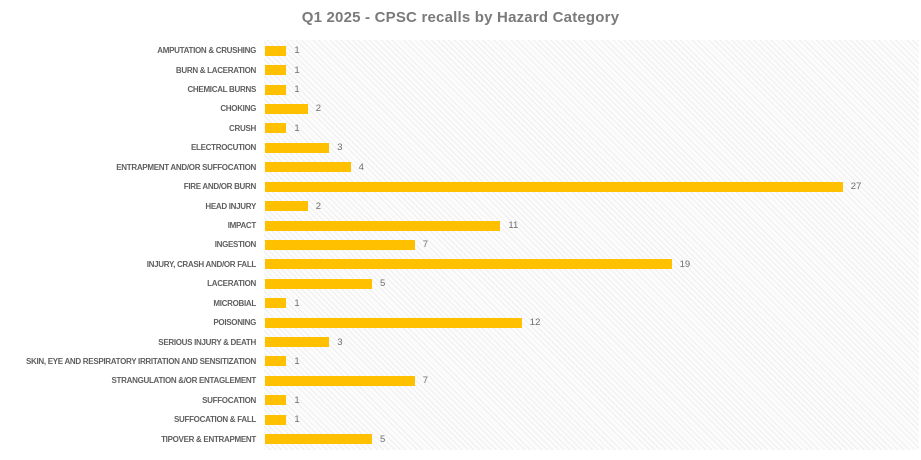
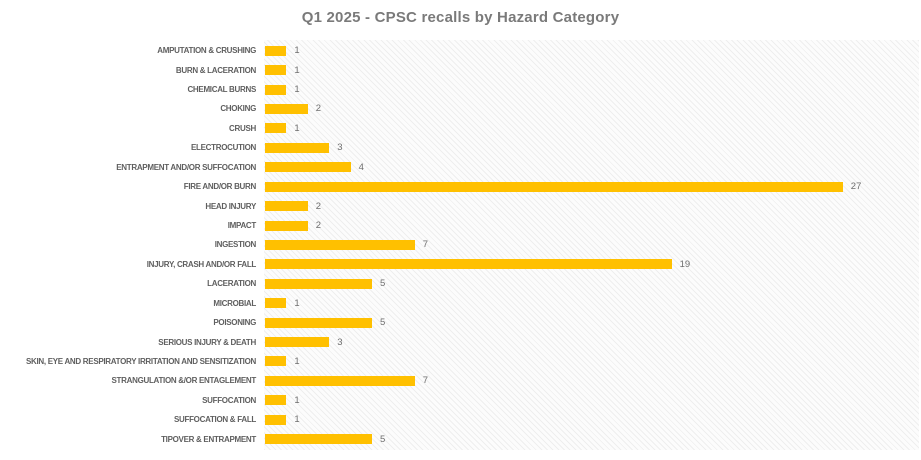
IMPACT: 11 -> 2
POISONING: 12 -> 5
